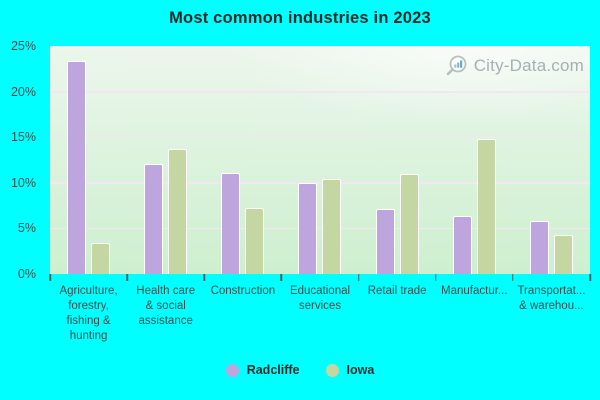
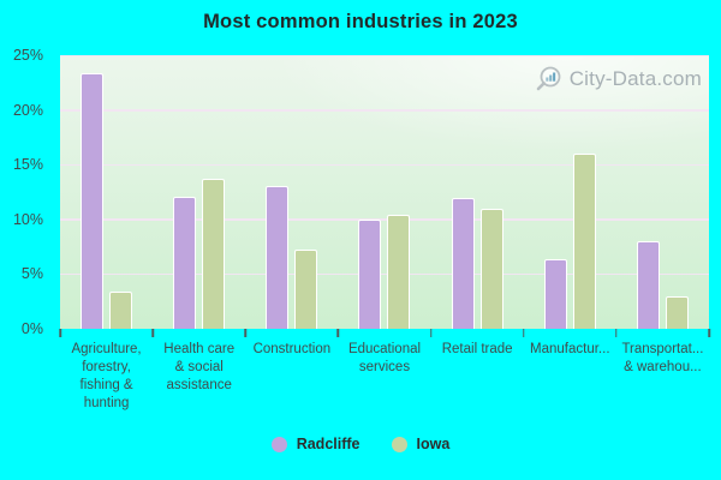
Radcliffe/Construction: 11% -> 13%
Radcliffe/Retail trade: 7% -> 12%
Iowa/Manufactur...: 15% -> 16%
Radcliffe/Transportat... & warehou...: 6% -> 8%
Iowa/Transportat... & warehou...: 4% -> 3%
